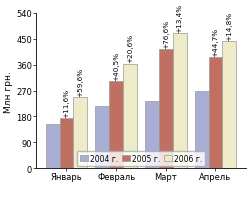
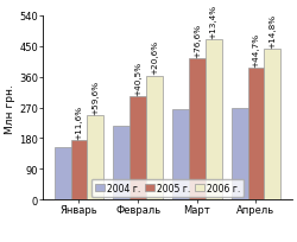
2004 г./Март: 235 -> 265
